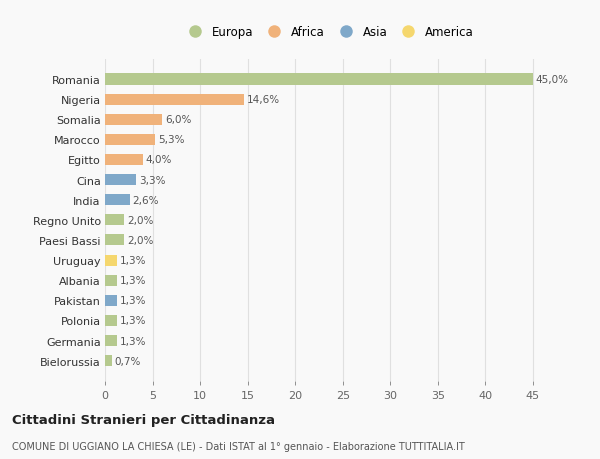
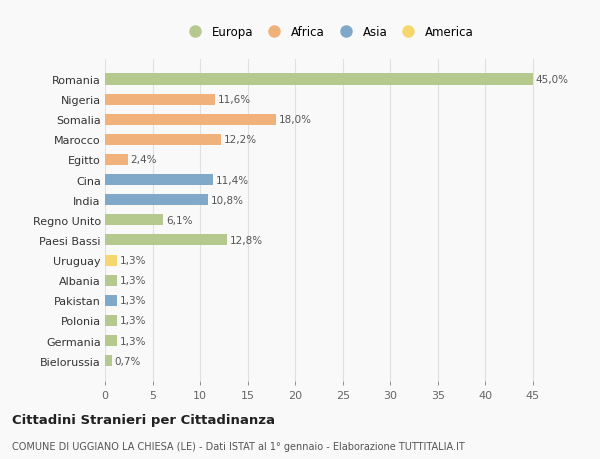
Nigeria: 14,6% -> 11,6%
Somalia: 6,0% -> 18,0%
Marocco: 5,3% -> 12,2%
Egitto: 4,0% -> 2,4%
Cina: 3,3% -> 11,4%
India: 2,6% -> 10,8%
Regno Unito: 2,0% -> 6,1%
Paesi Bassi: 2,0% -> 12,8%
